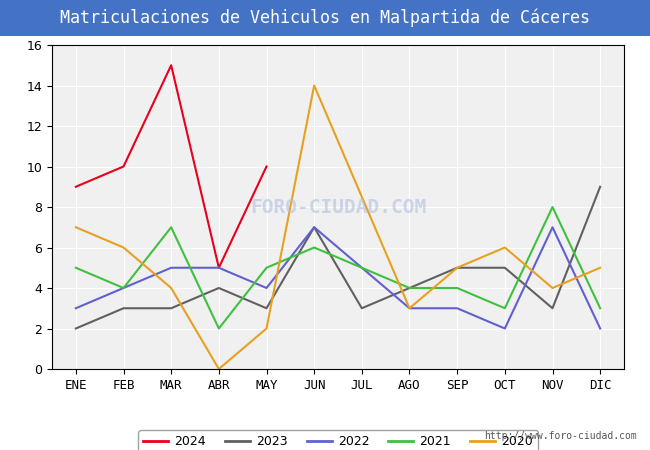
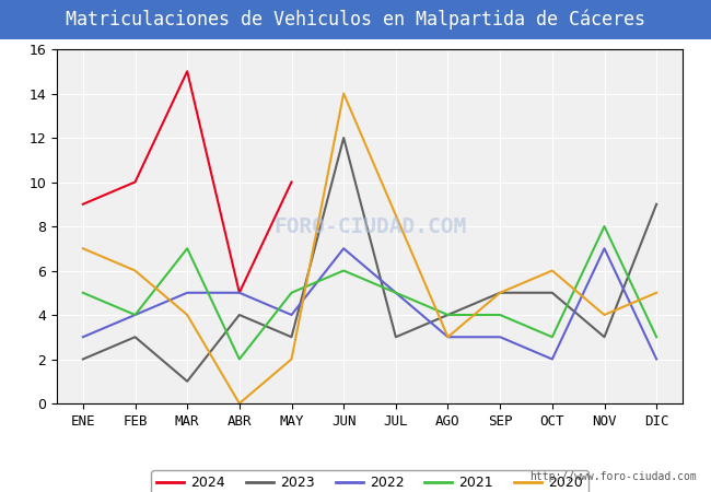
2023/MAR: 3 -> 1
2023/JUN: 7 -> 12
